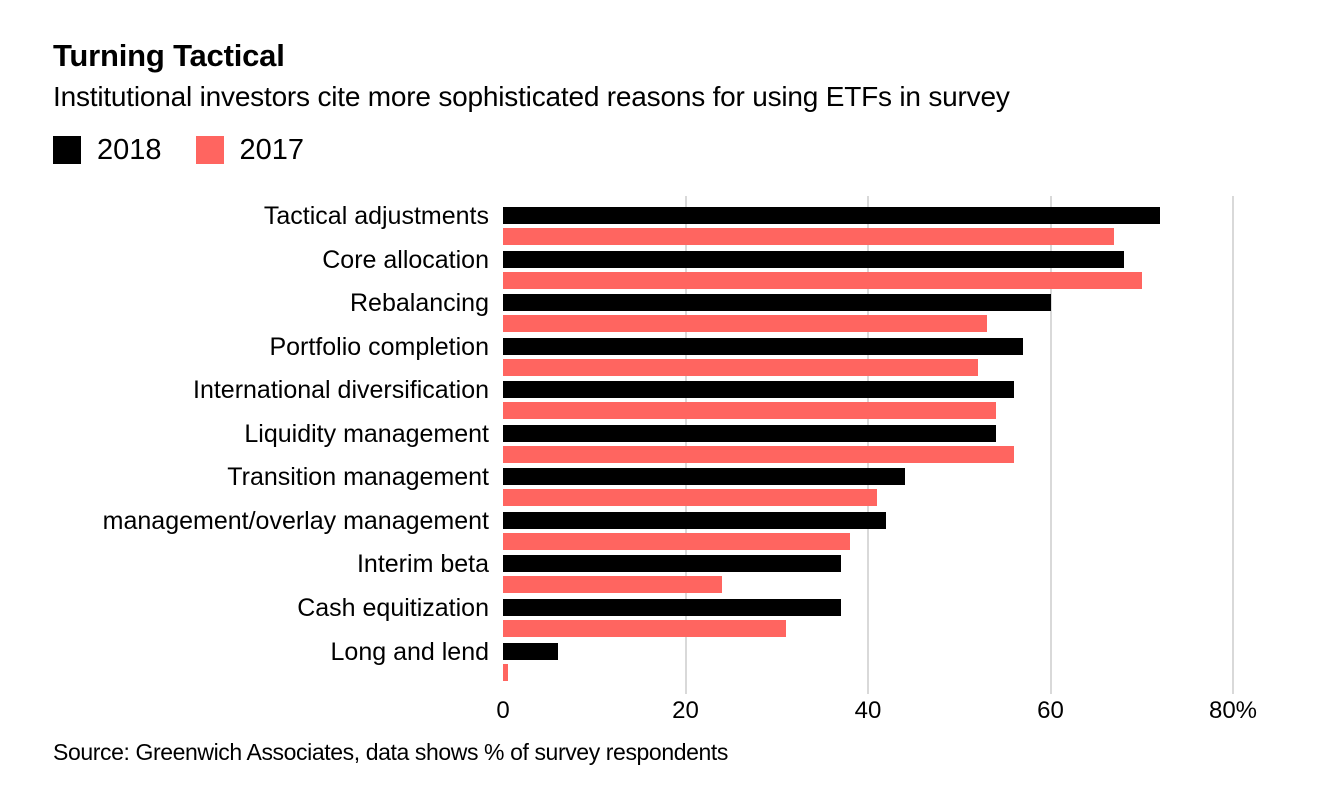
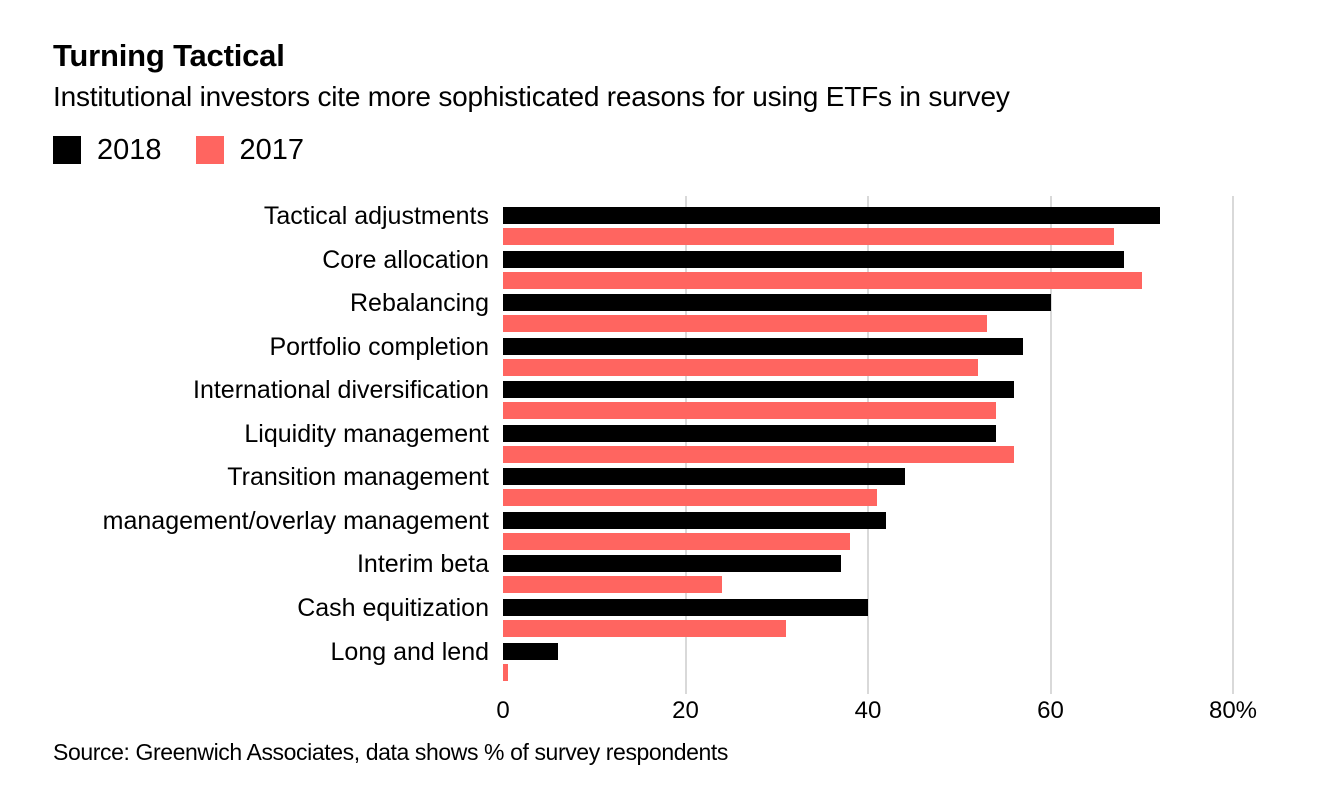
2018/Cash equitization: 37% -> 40%
